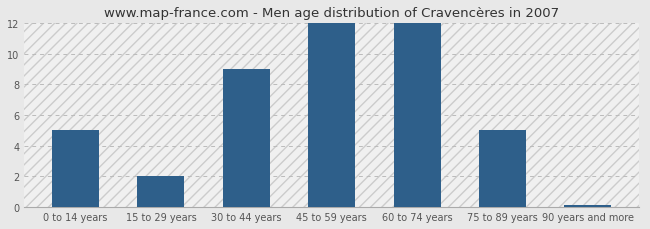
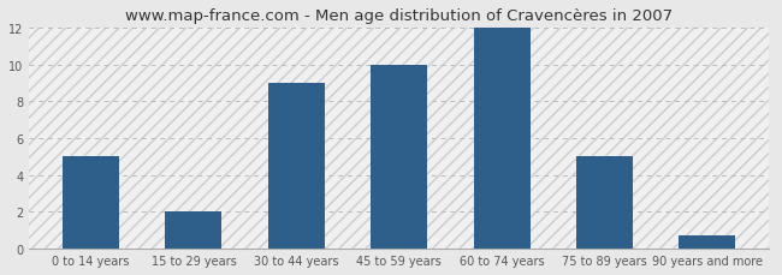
45 to 59 years: 12.0 -> 10.0
90 years and more: 0.1 -> 0.7
